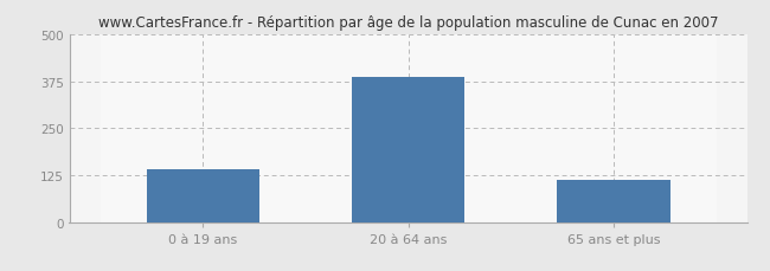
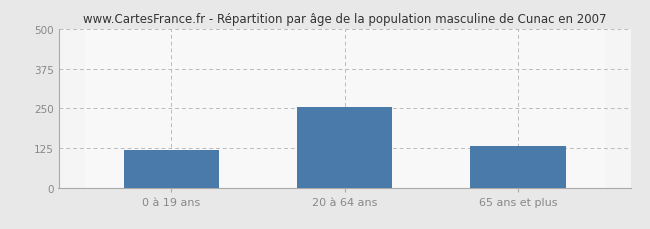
0 à 19 ans: 140 -> 120
20 à 64 ans: 385 -> 255
65 ans et plus: 113 -> 130
